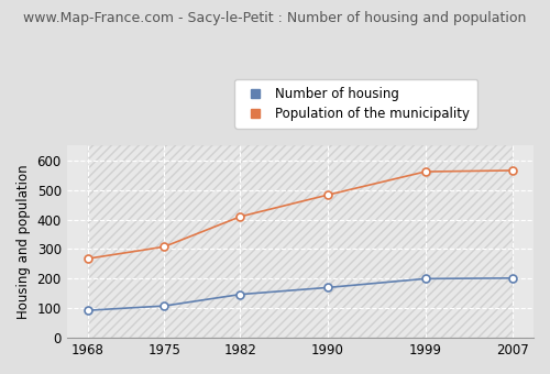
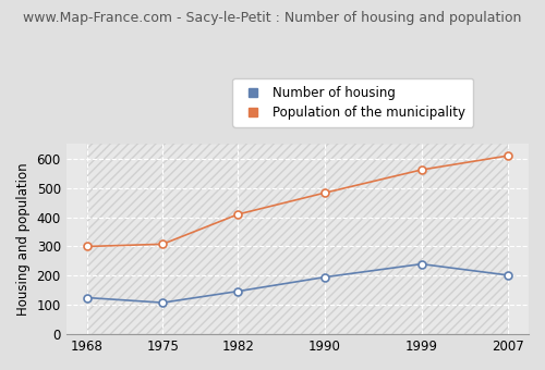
Number of housing/1968: 93 -> 125
Population of the municipality/1968: 268 -> 300
Number of housing/1990: 170 -> 195
Number of housing/1999: 200 -> 240
Population of the municipality/2007: 566 -> 610
